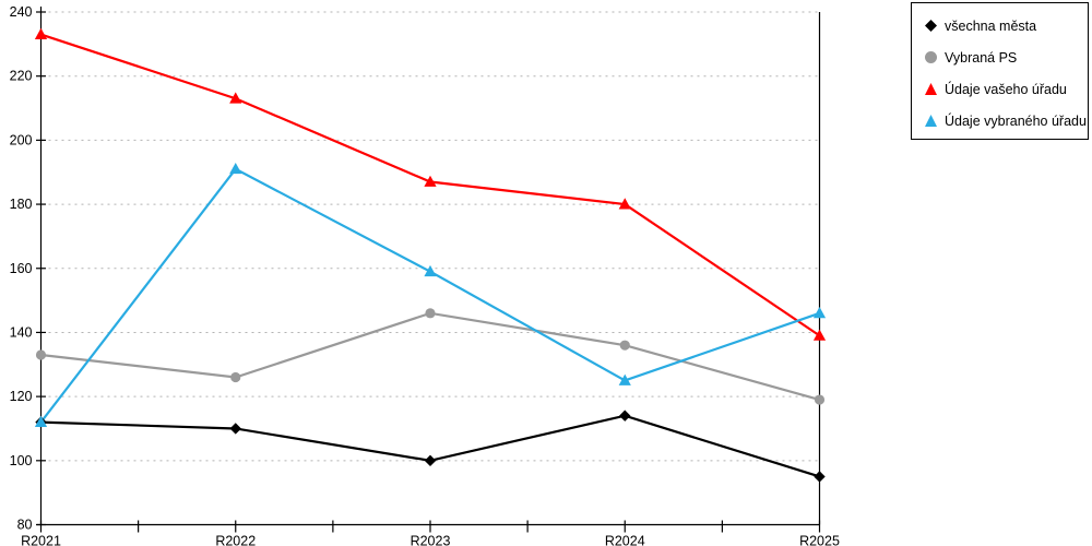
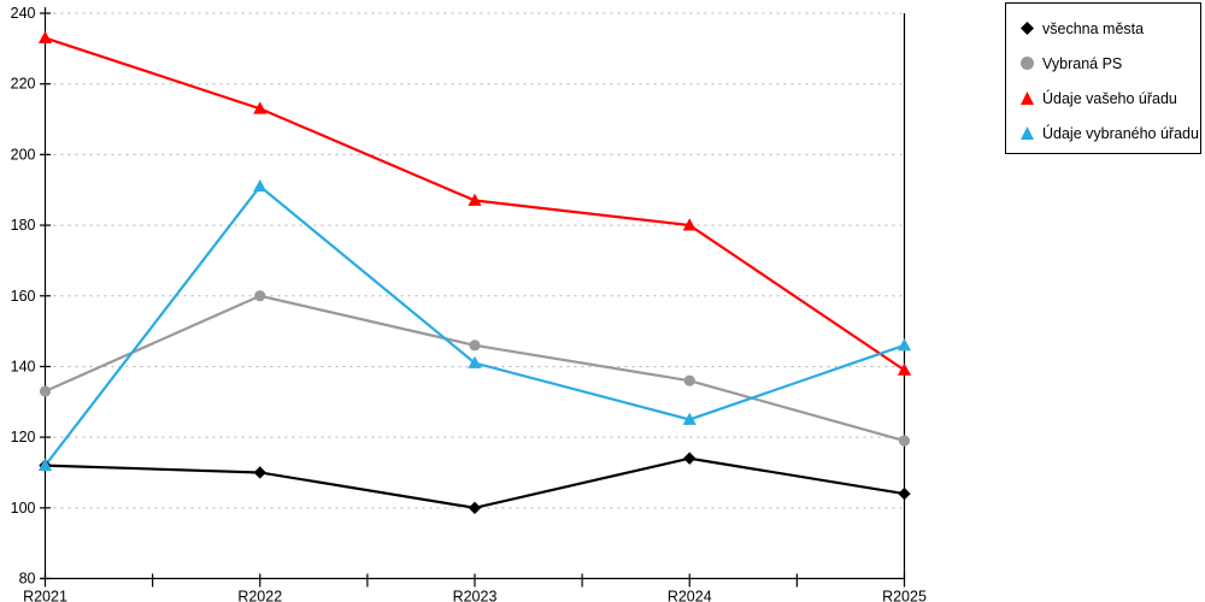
Vybraná PS/R2022: 126 -> 160
Údaje vybraného úřadu/R2023: 159 -> 141
všechna města/R2025: 95 -> 104
